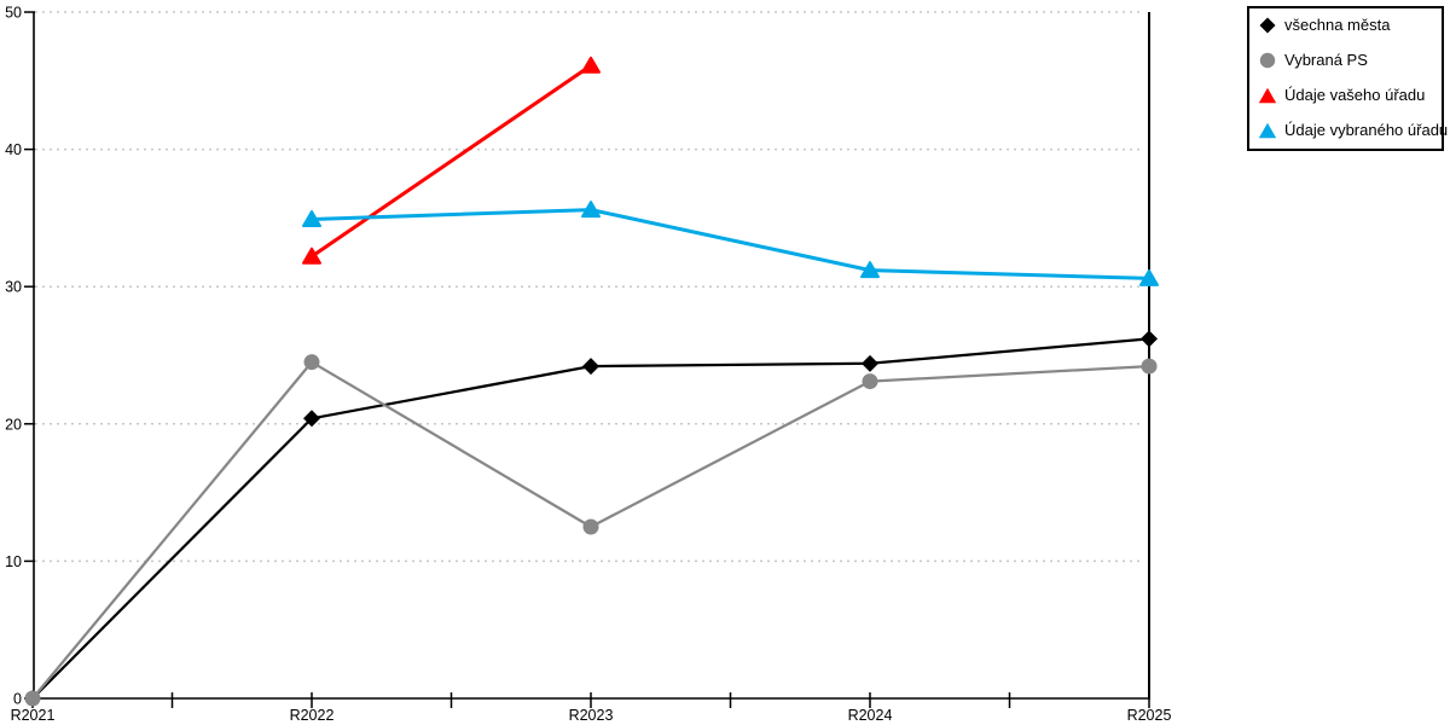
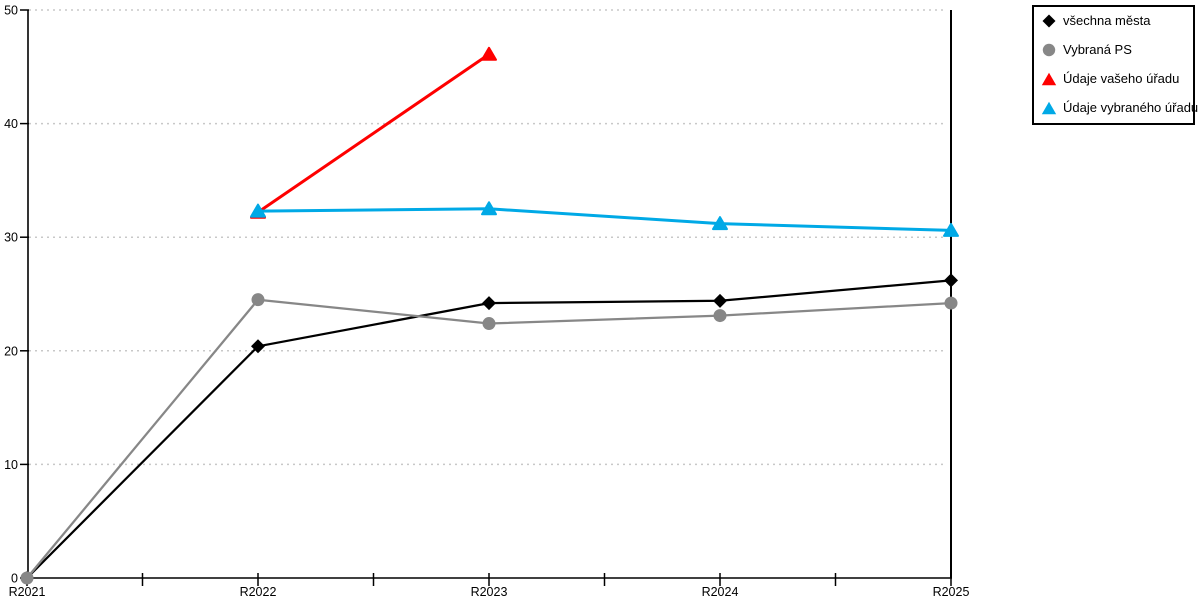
Údaje vybraného úřadu/R2022: 34.9 -> 32.3
Vybraná PS/R2023: 12.5 -> 22.4
Údaje vybraného úřadu/R2023: 35.6 -> 32.5
